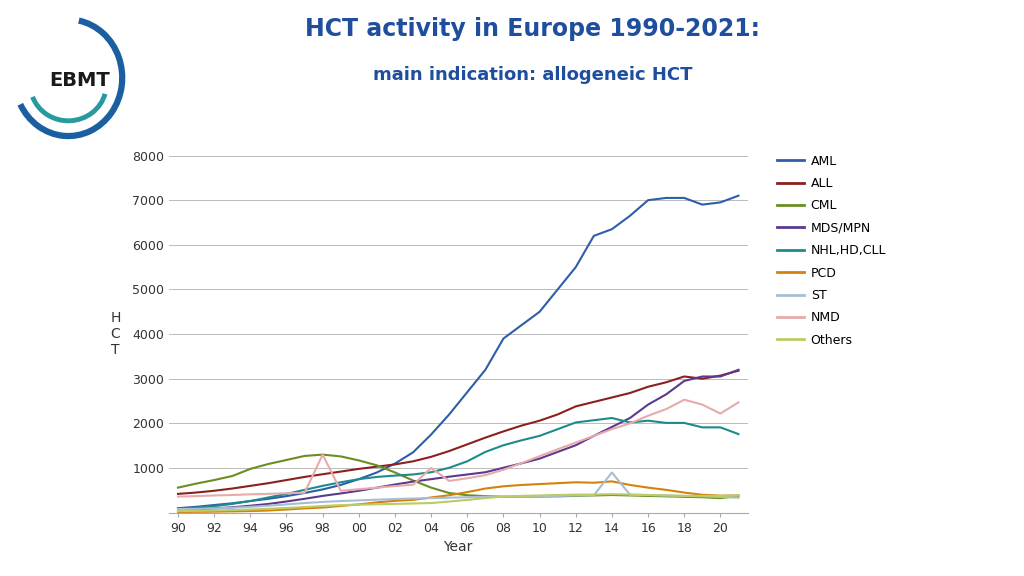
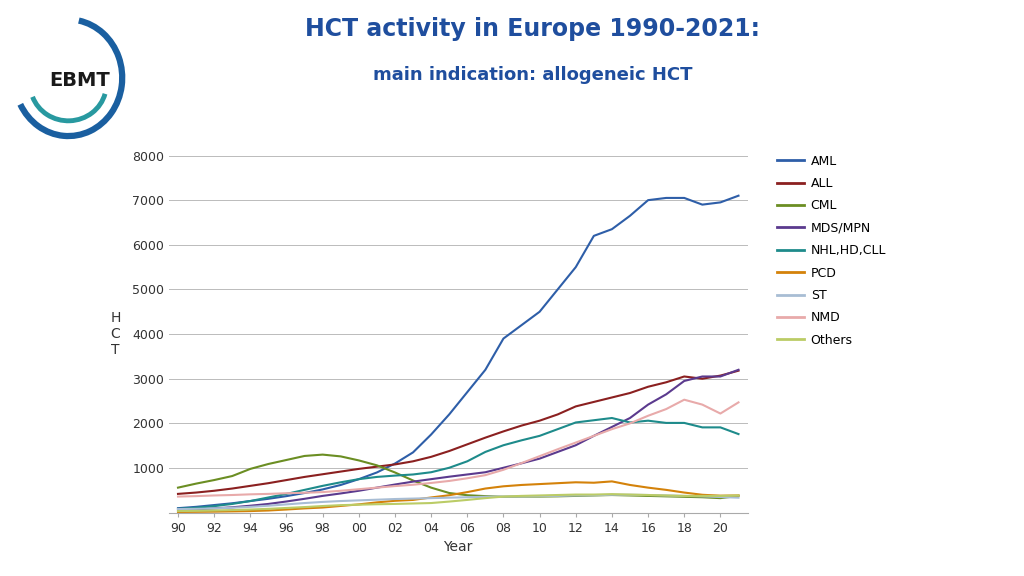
NMD/98: 1300 -> 460
NMD/04: 1000 -> 660
ST/14: 900 -> 400
